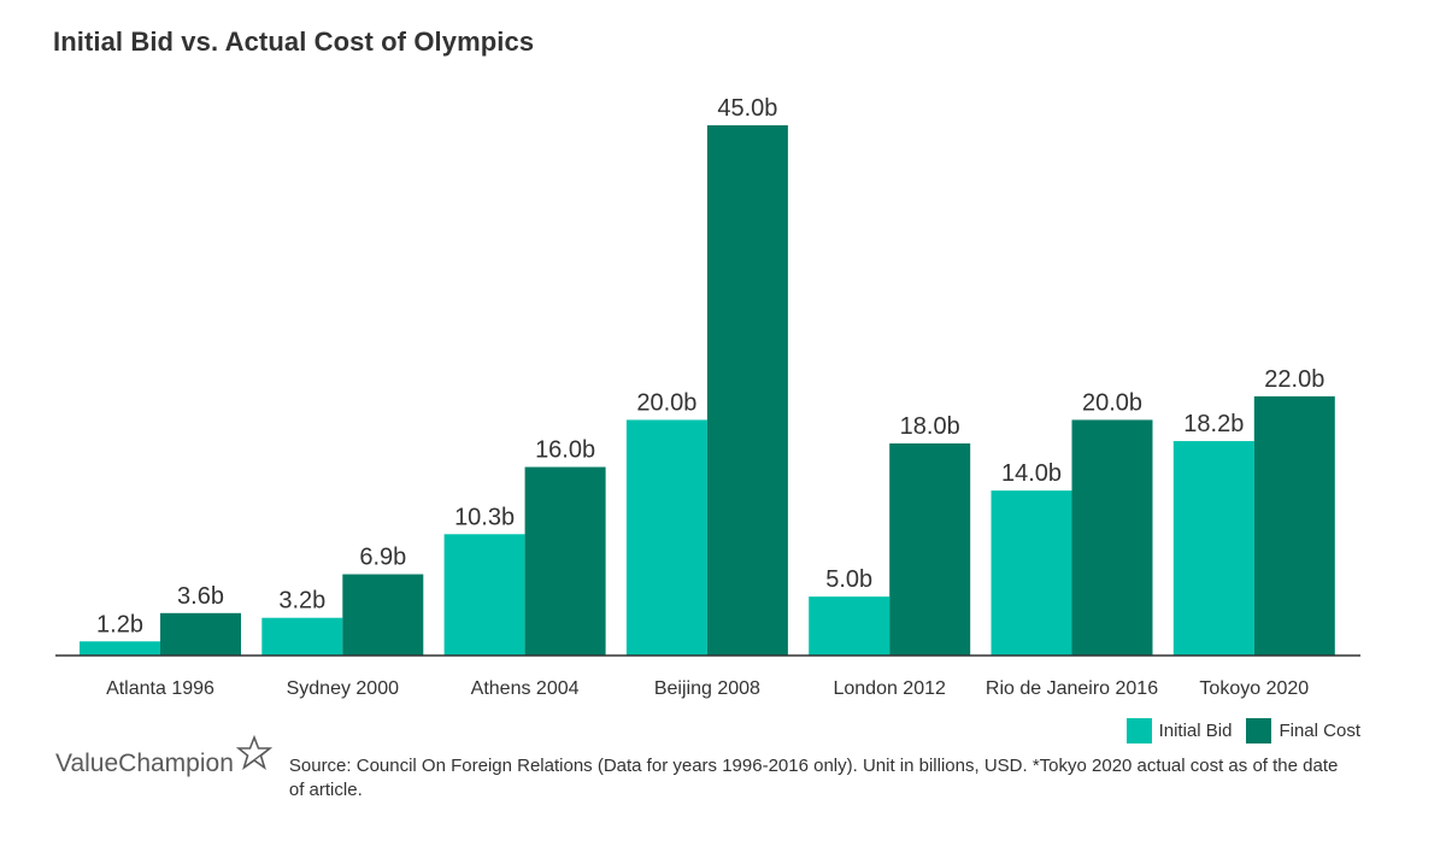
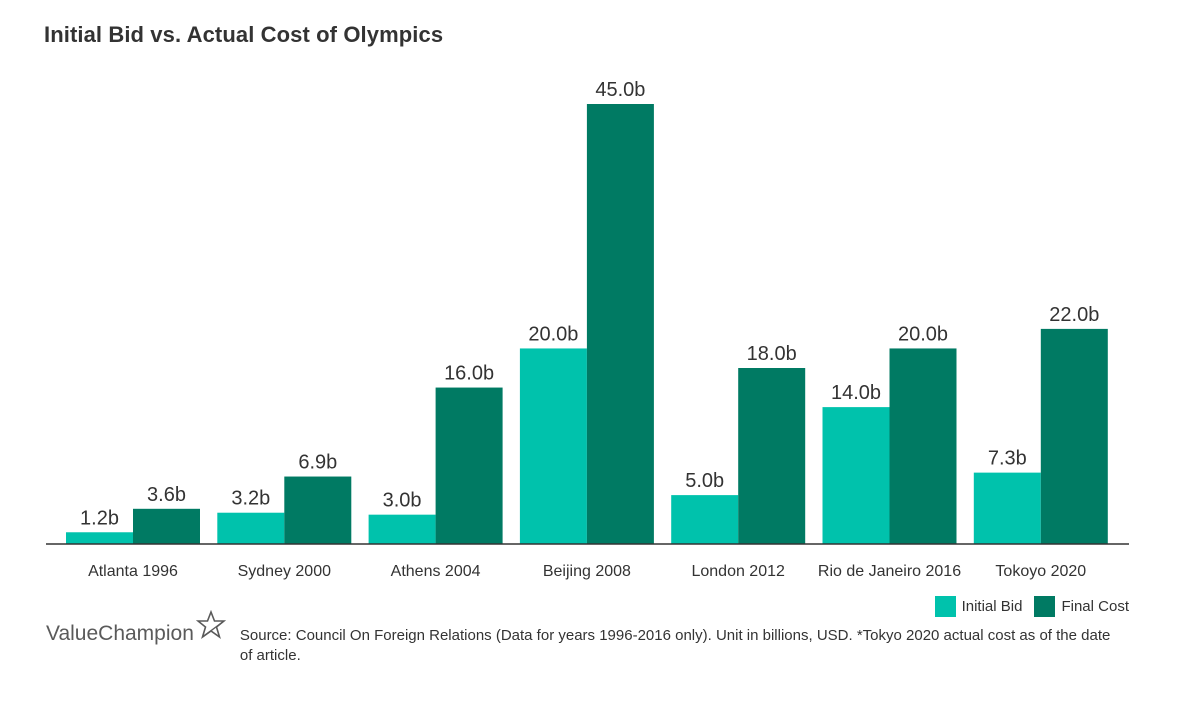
Initial Bid/Athens 2004: 10.3b -> 3.0b
Initial Bid/Tokoyo 2020: 18.2b -> 7.3b
